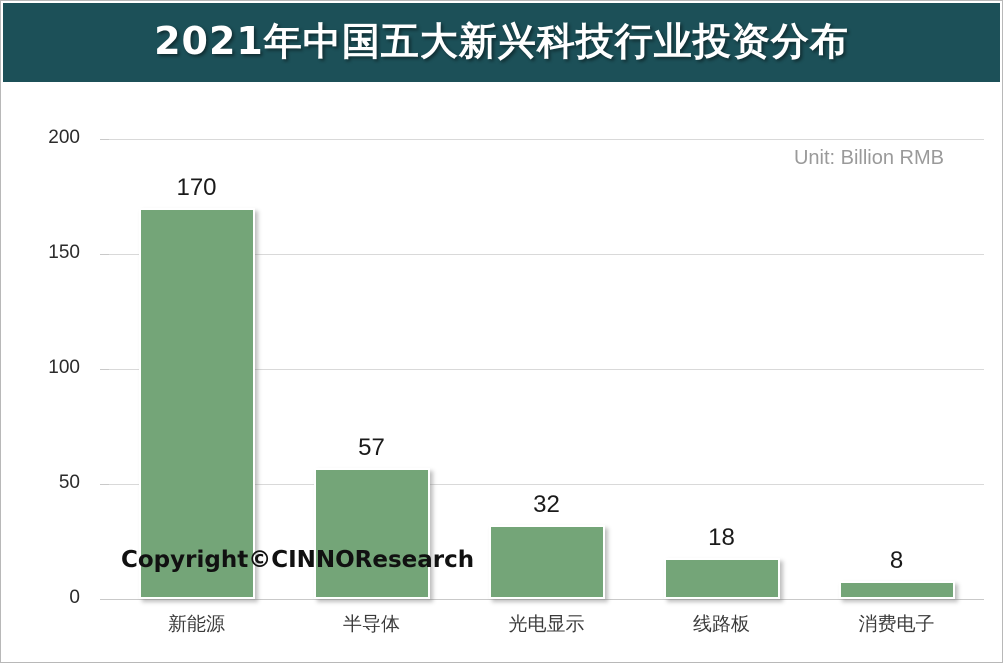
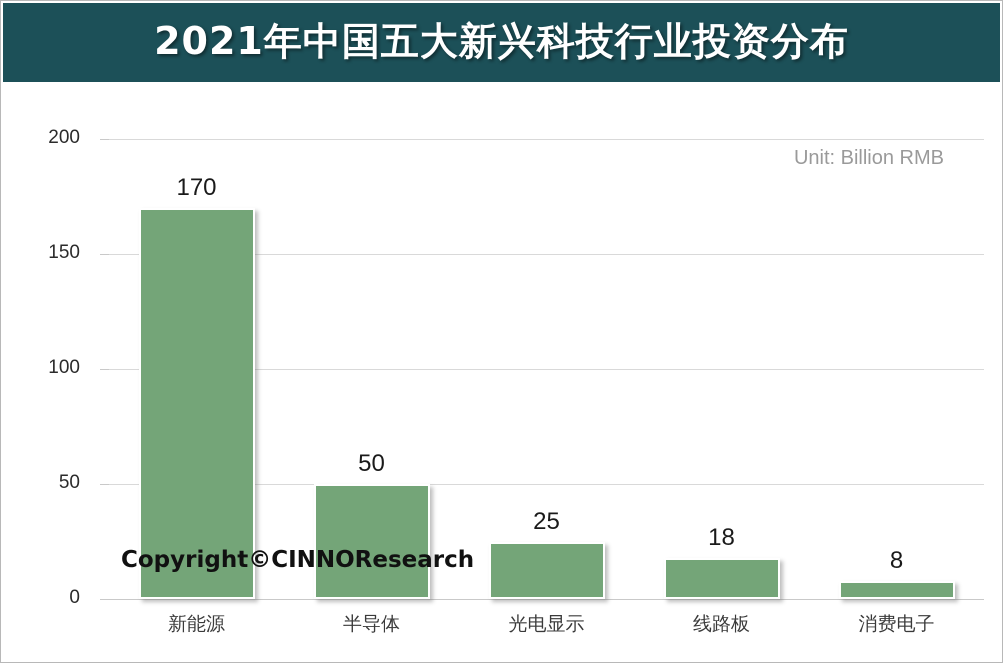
半导体: 57 -> 50
光电显示: 32 -> 25
